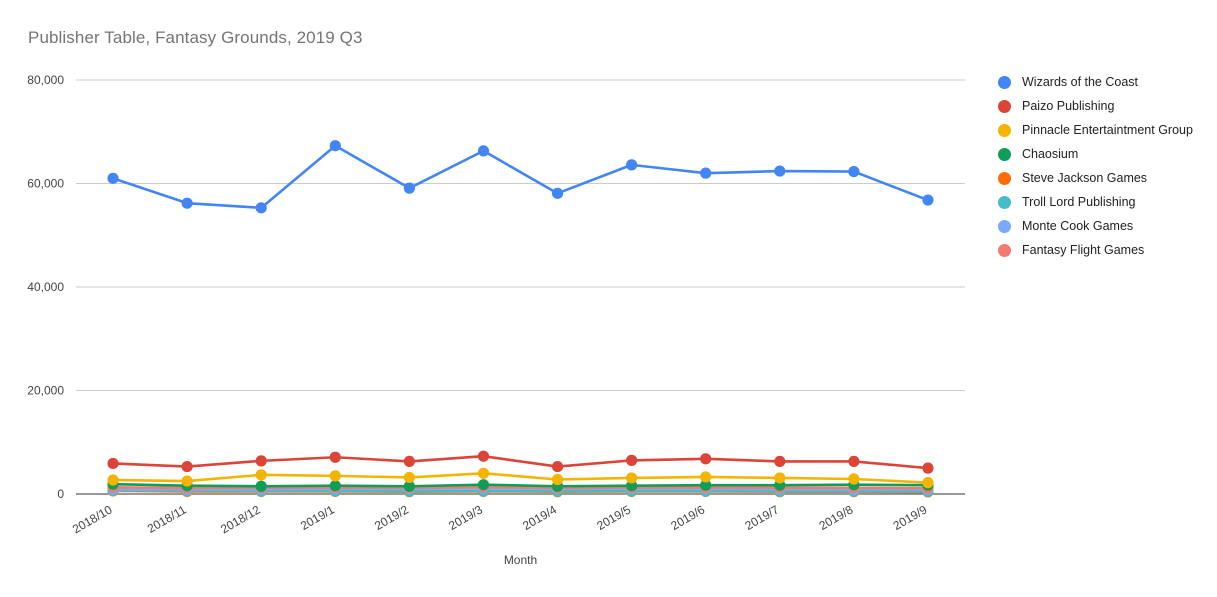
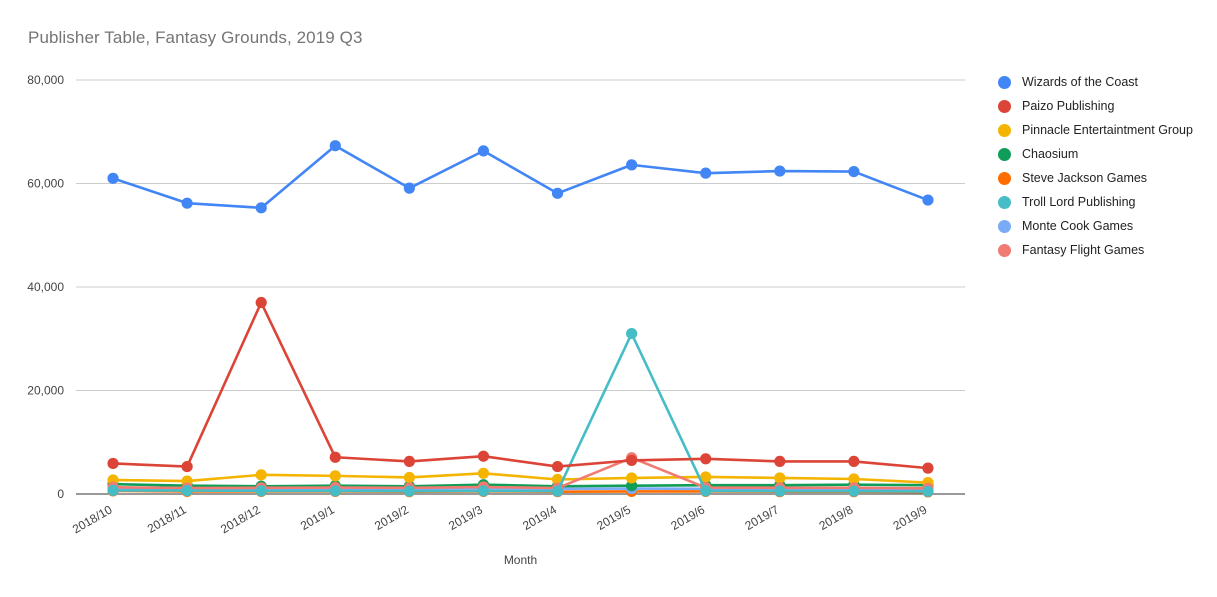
Paizo Publishing/2018/12: 6000 -> 37000
Troll Lord Publishing/2019/5: 1000 -> 31000
Fantasy Flight Games/2019/5: 1000 -> 7000
